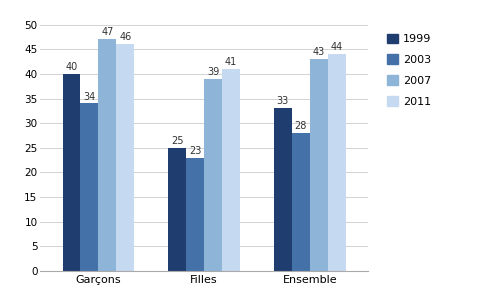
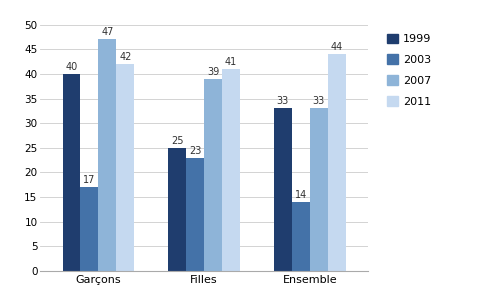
2003/Garçons: 34 -> 17
2011/Garçons: 46 -> 42
2003/Ensemble: 28 -> 14
2007/Ensemble: 43 -> 33
